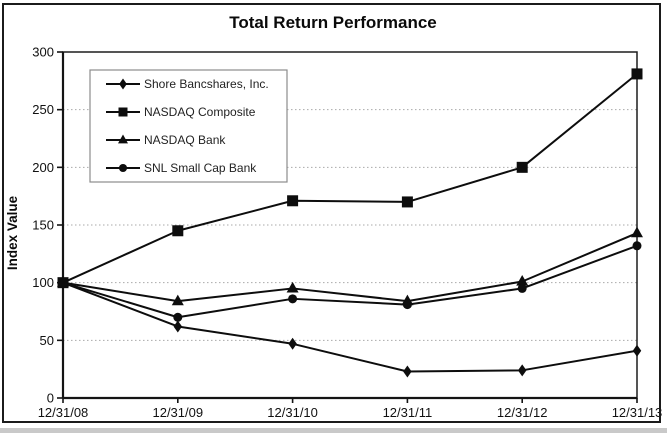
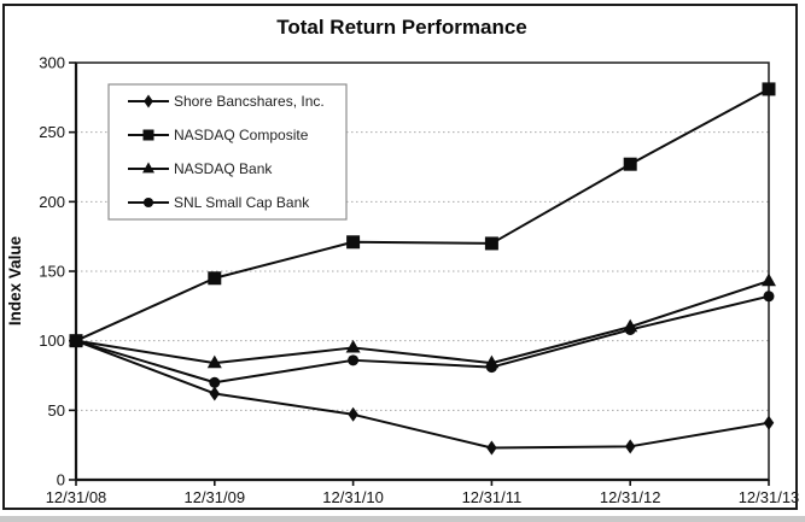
NASDAQ Composite/12/31/12: 200 -> 227
NASDAQ Bank/12/31/12: 101 -> 110
SNL Small Cap Bank/12/31/12: 95 -> 108
